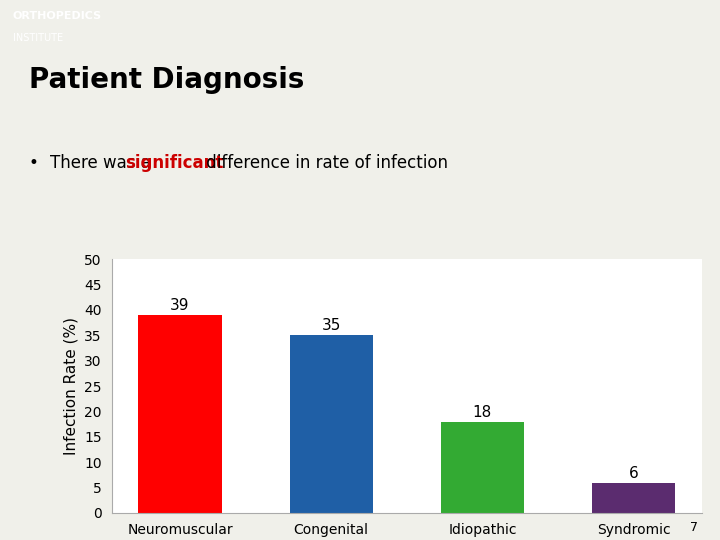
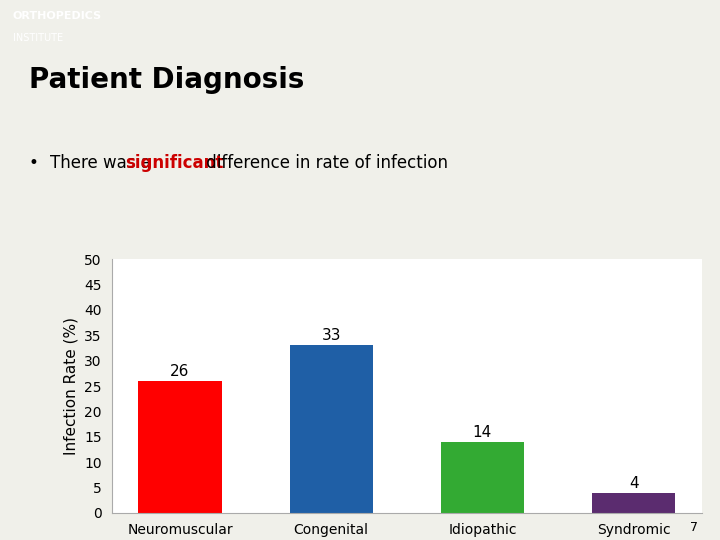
Neuromuscular: 39 -> 26
Congenital: 35 -> 33
Idiopathic: 18 -> 14
Syndromic: 6 -> 4
